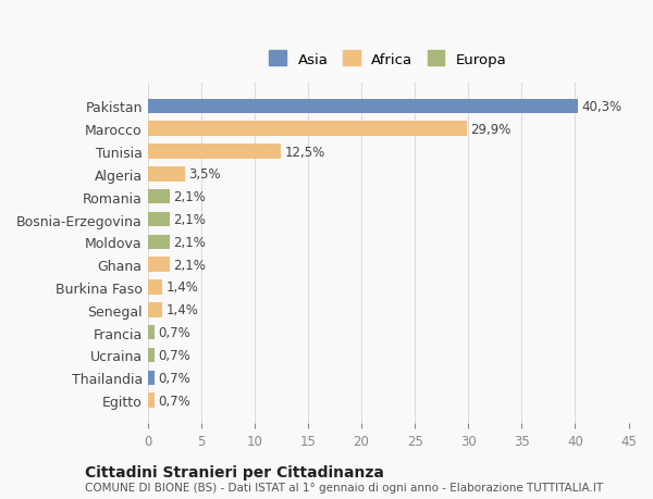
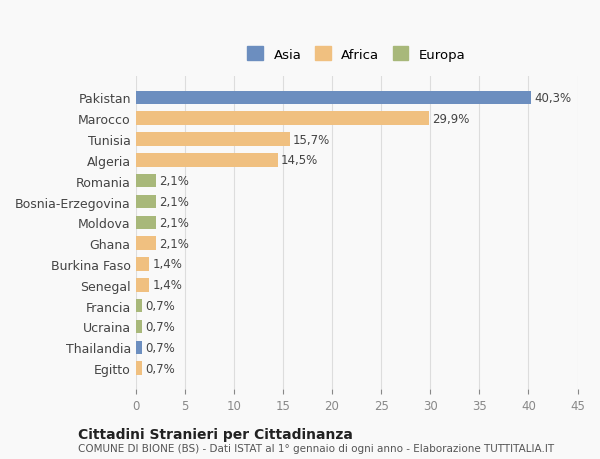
Tunisia: 12,5% -> 15,7%
Algeria: 3,5% -> 14,5%
